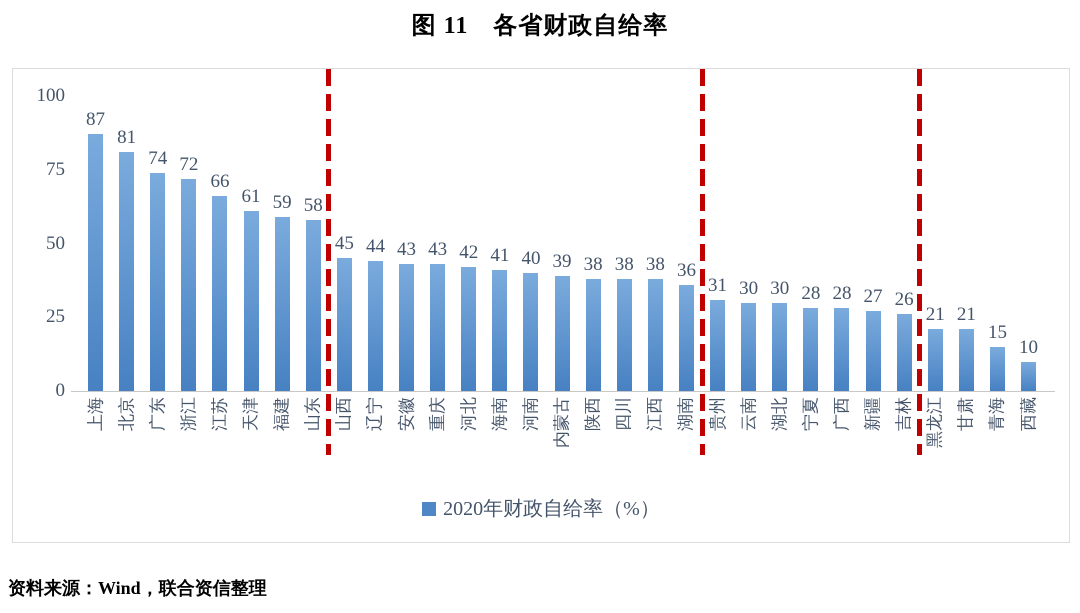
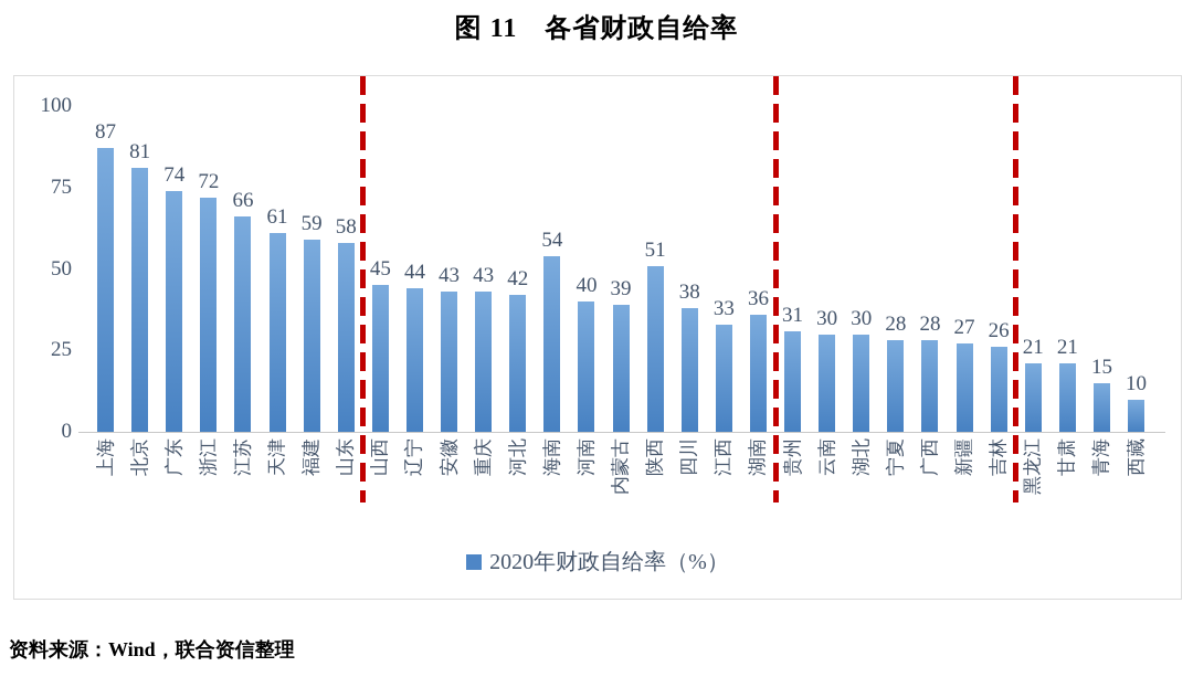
海南: 41 -> 54
陕西: 38 -> 51
江西: 38 -> 33
